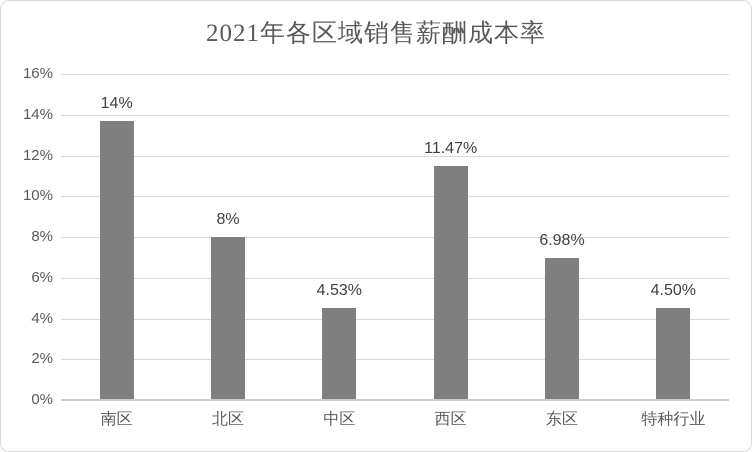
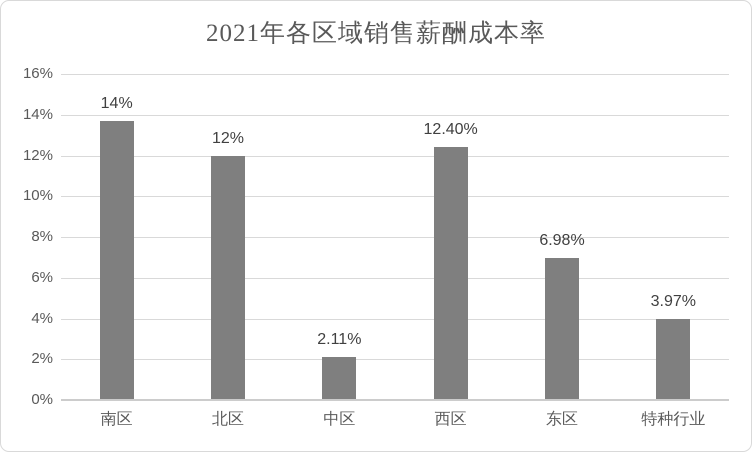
北区: 8% -> 12%
中区: 4.53% -> 2.11%
西区: 11.47% -> 12.40%
特种行业: 4.50% -> 3.97%
